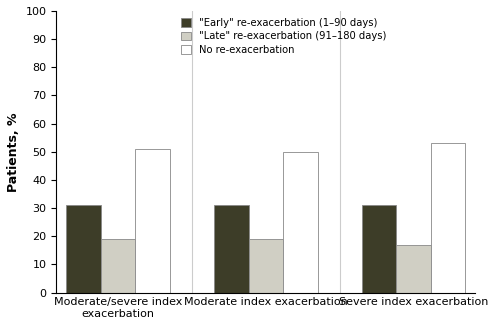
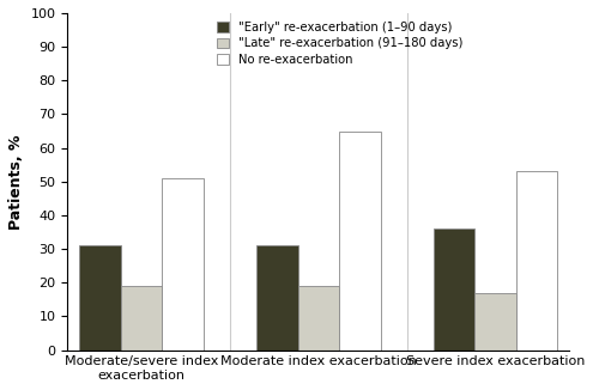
No re-exacerbation/Moderate index exacerbation: 50 -> 65
"Early" re-exacerbation (1–90 days)/Severe index exacerbation: 31 -> 36
